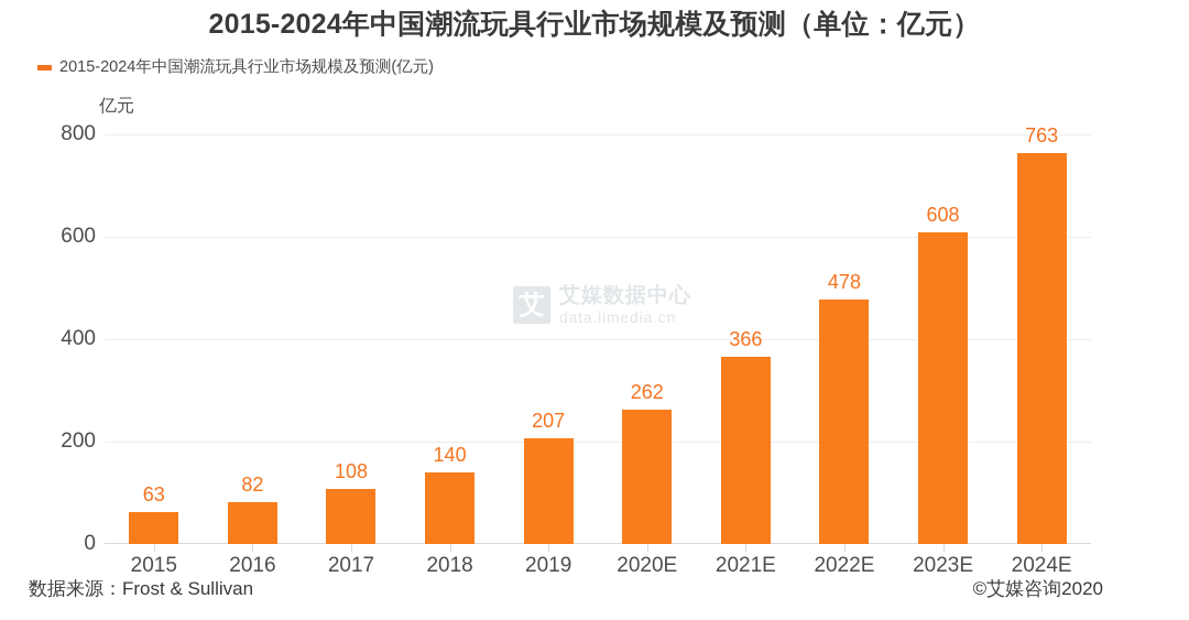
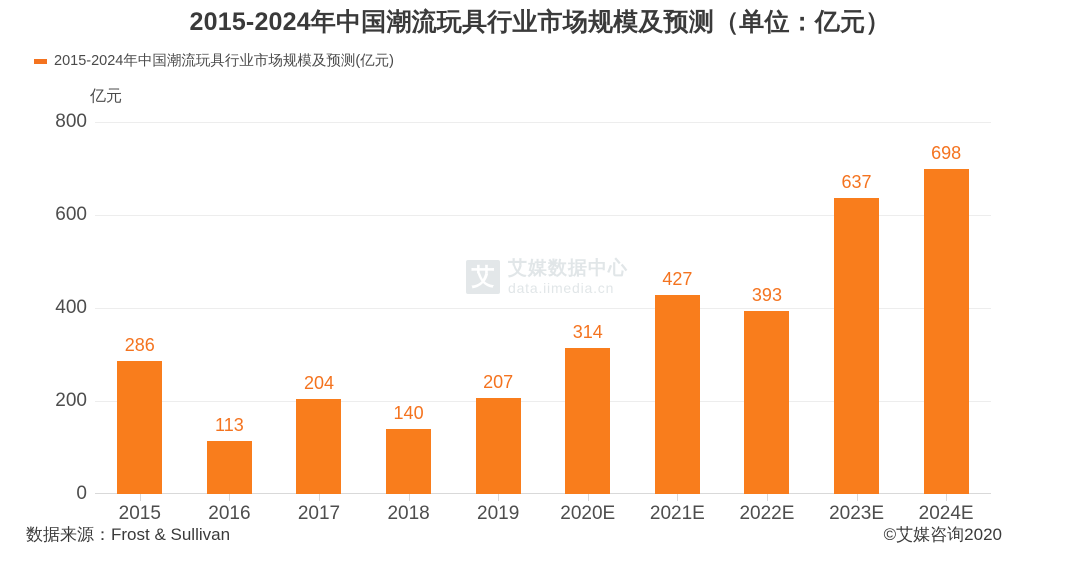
2015: 63 -> 286
2016: 82 -> 113
2017: 108 -> 204
2020E: 262 -> 314
2021E: 366 -> 427
2022E: 478 -> 393
2023E: 608 -> 637
2024E: 763 -> 698
